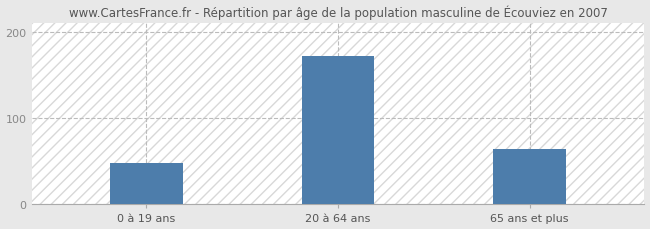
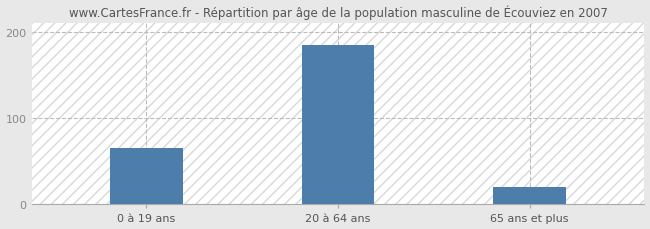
0 à 19 ans: 48 -> 65
20 à 64 ans: 172 -> 185
65 ans et plus: 64 -> 20
